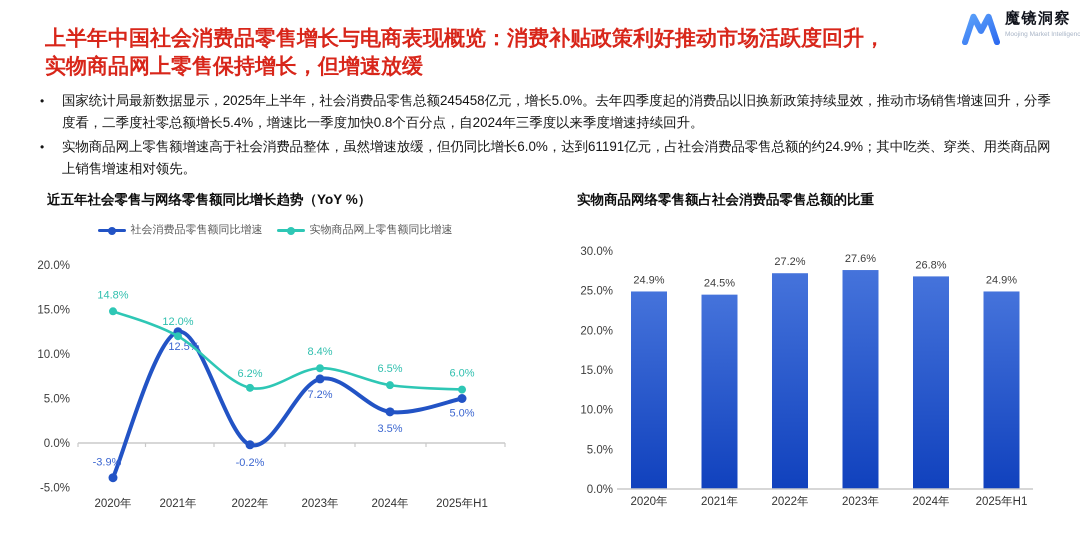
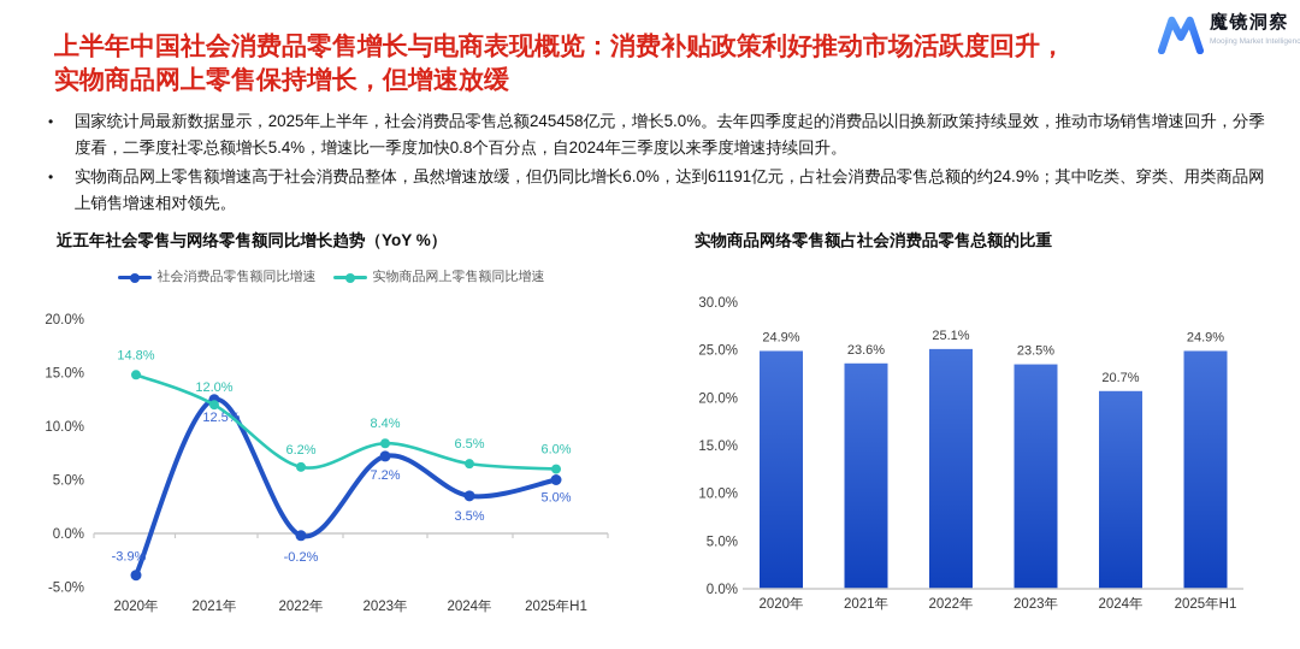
实物商品网络零售额占社会消费品零售总额的比重/2021年: 24.5% -> 23.6%
实物商品网络零售额占社会消费品零售总额的比重/2022年: 27.2% -> 25.1%
实物商品网络零售额占社会消费品零售总额的比重/2023年: 27.6% -> 23.5%
实物商品网络零售额占社会消费品零售总额的比重/2024年: 26.8% -> 20.7%
